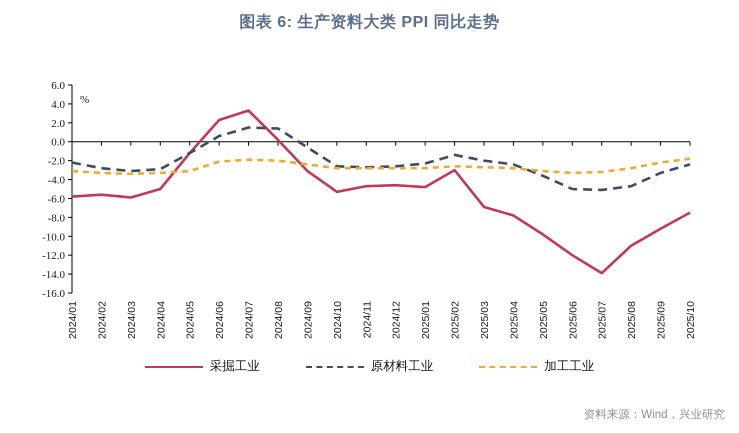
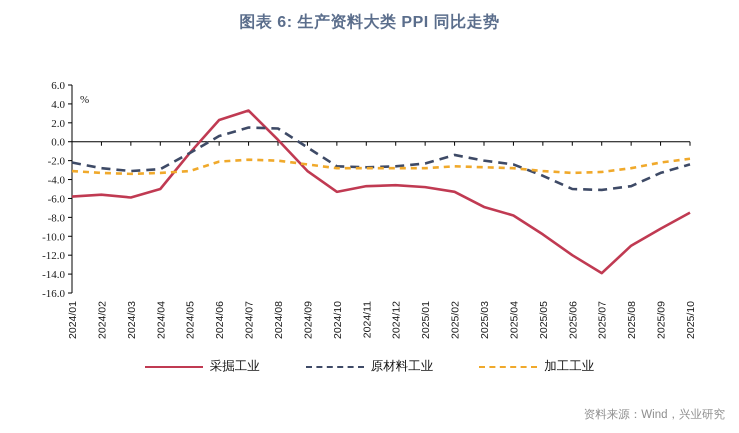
采掘工业/2025/02: -3 -> -5
